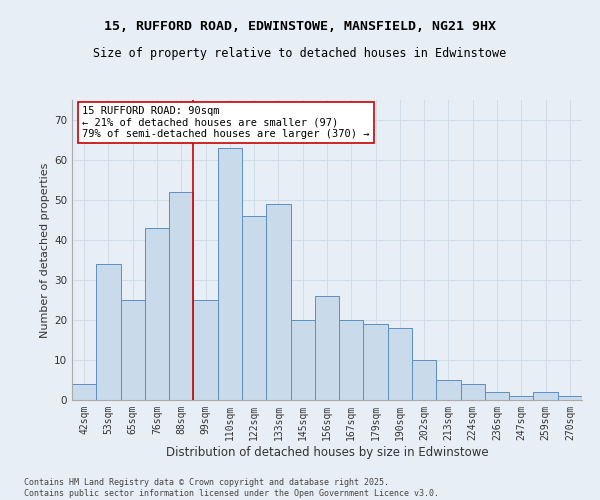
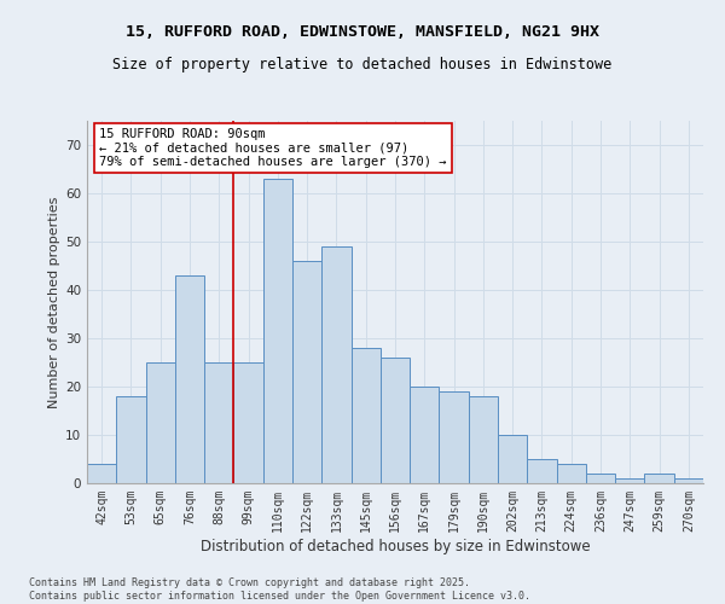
53sqm: 34 -> 18
88sqm: 52 -> 25
145sqm: 20 -> 28
